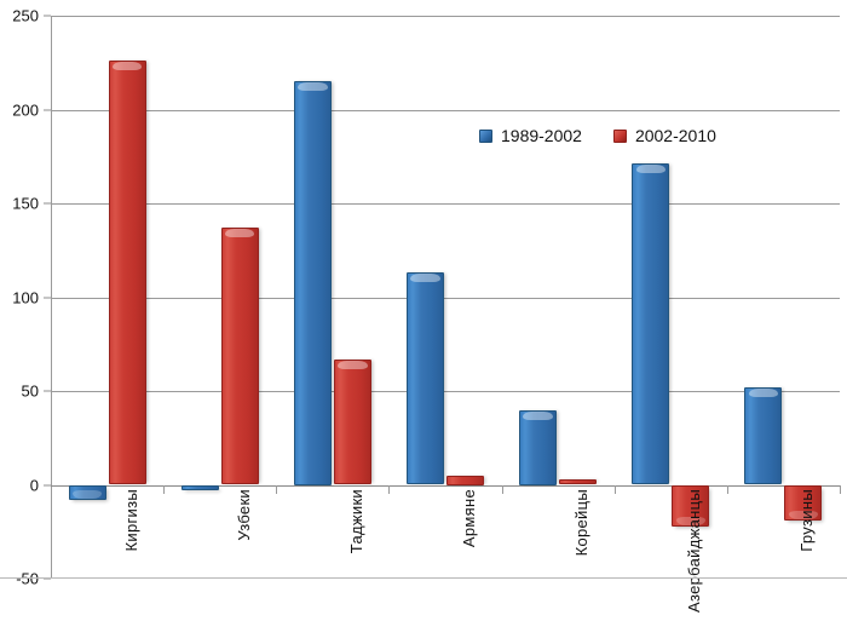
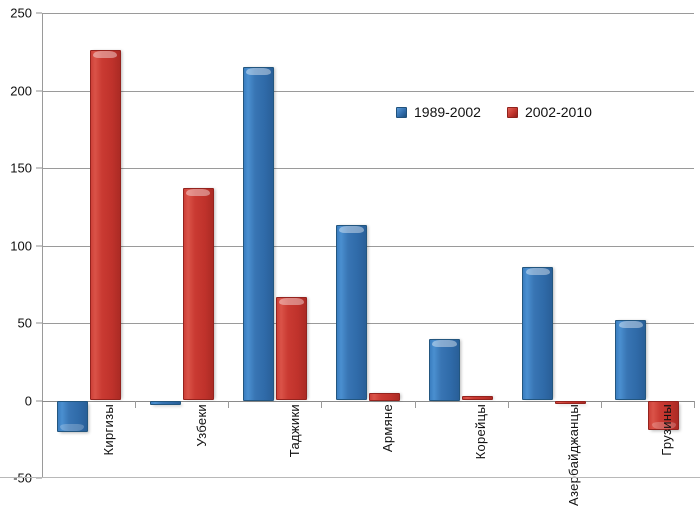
1989-2002/Киргизы: -8 -> -20
1989-2002/Азербайджанцы: 171 -> 86
2002-2010/Азербайджанцы: -22 -> -2
